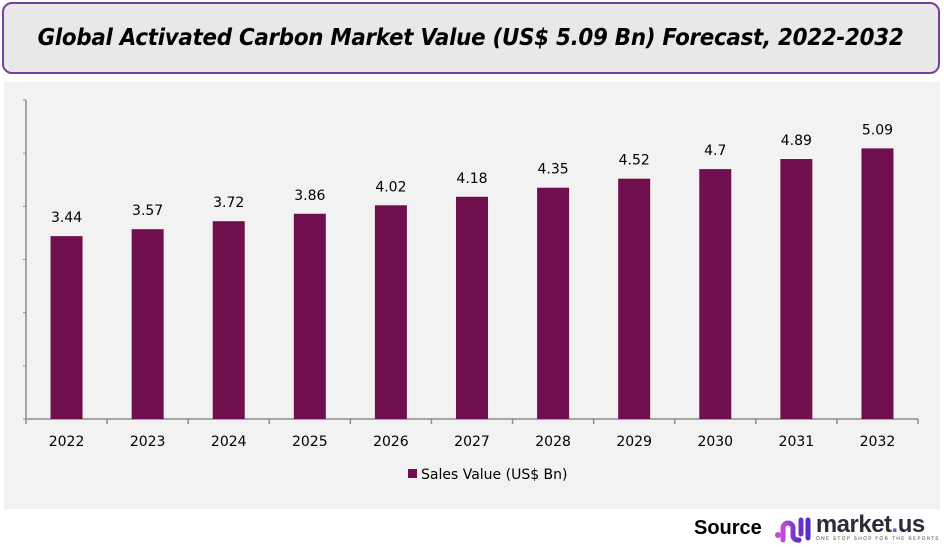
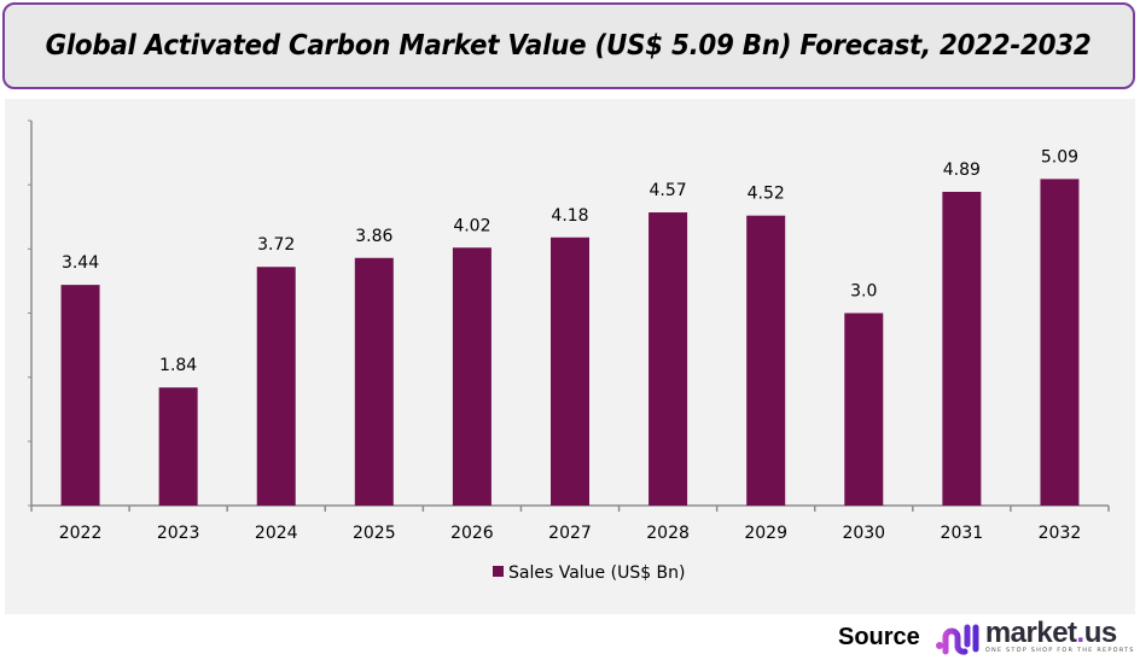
2023: 3.57 -> 1.84
2028: 4.35 -> 4.57
2030: 4.7 -> 3.0
